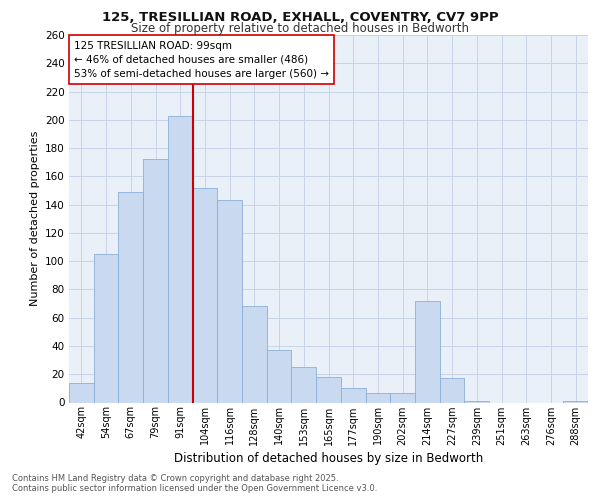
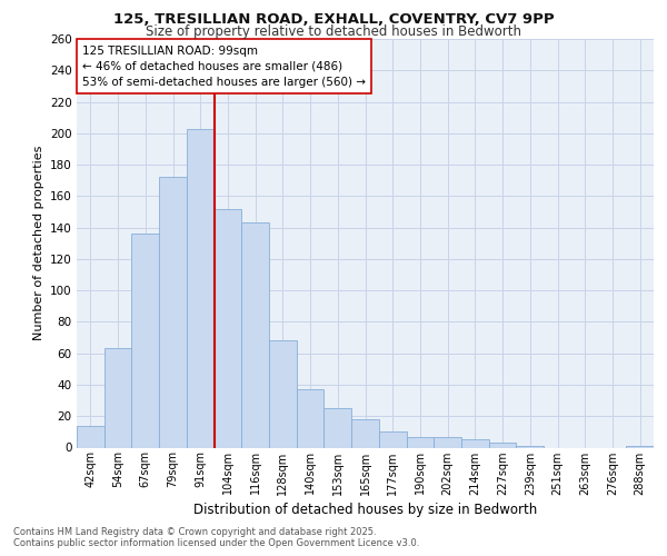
54sqm: 105 -> 63
67sqm: 149 -> 136
214sqm: 72 -> 5
227sqm: 17 -> 3
